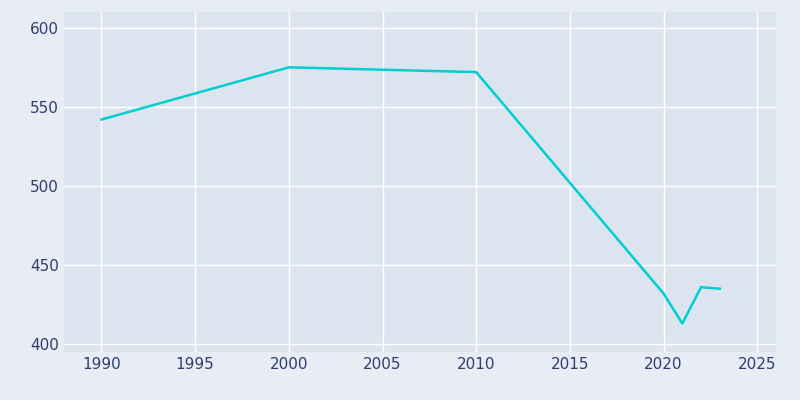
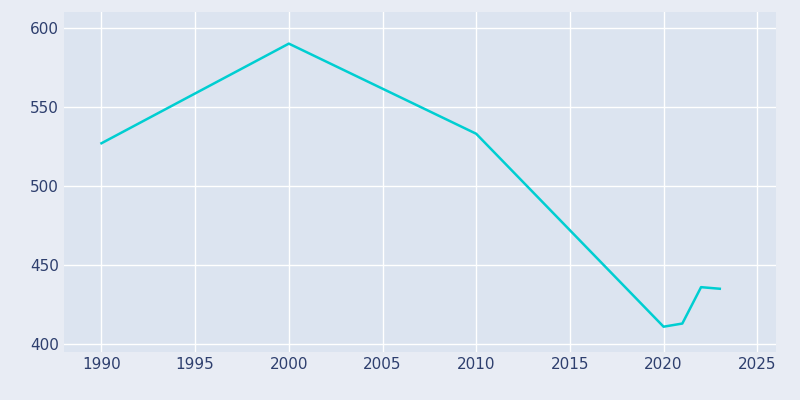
1990: 542 -> 527
2000: 575 -> 590
2010: 572 -> 533
2020: 432 -> 411
